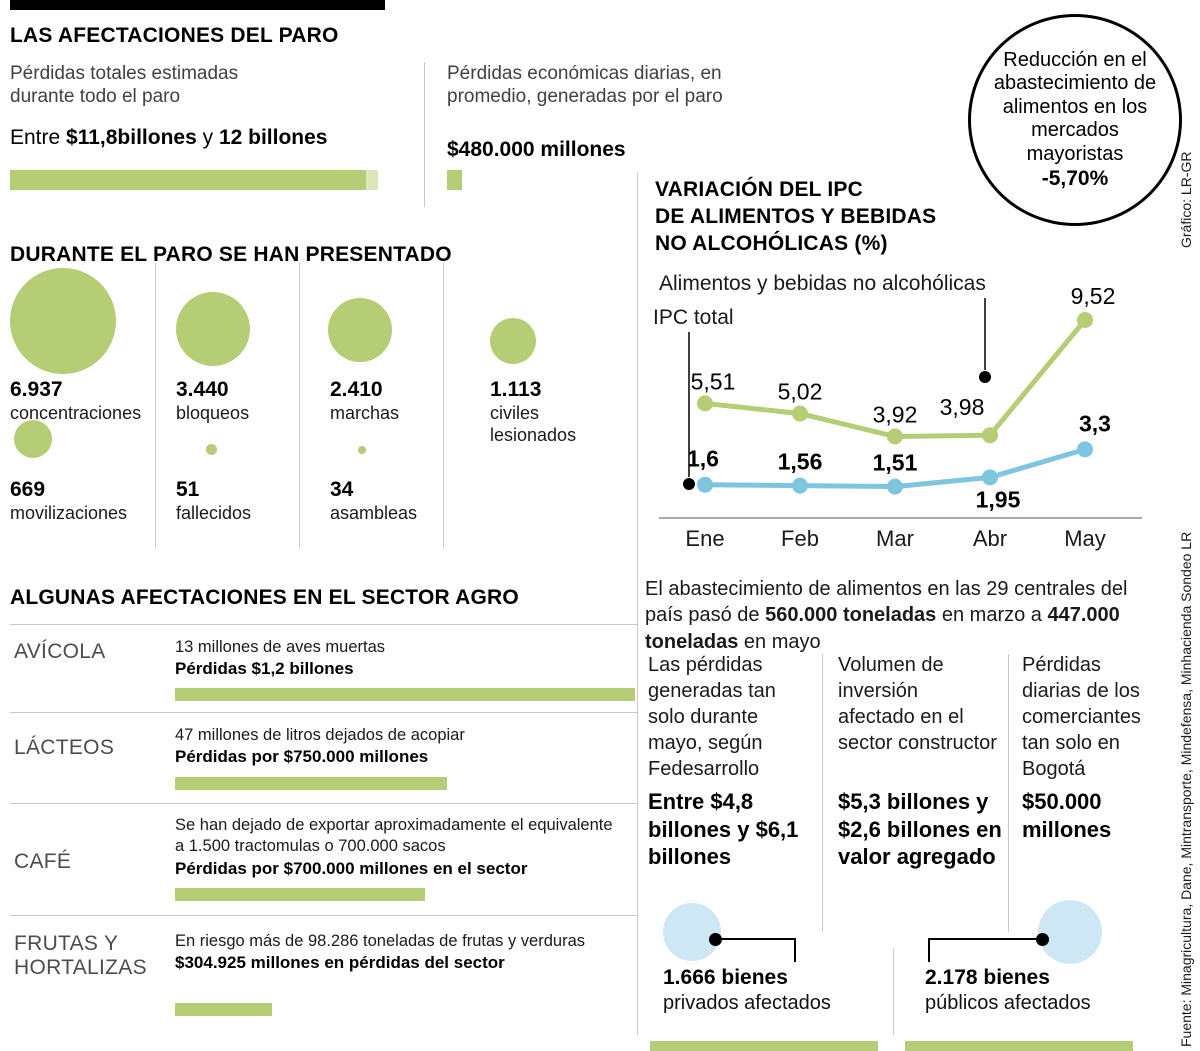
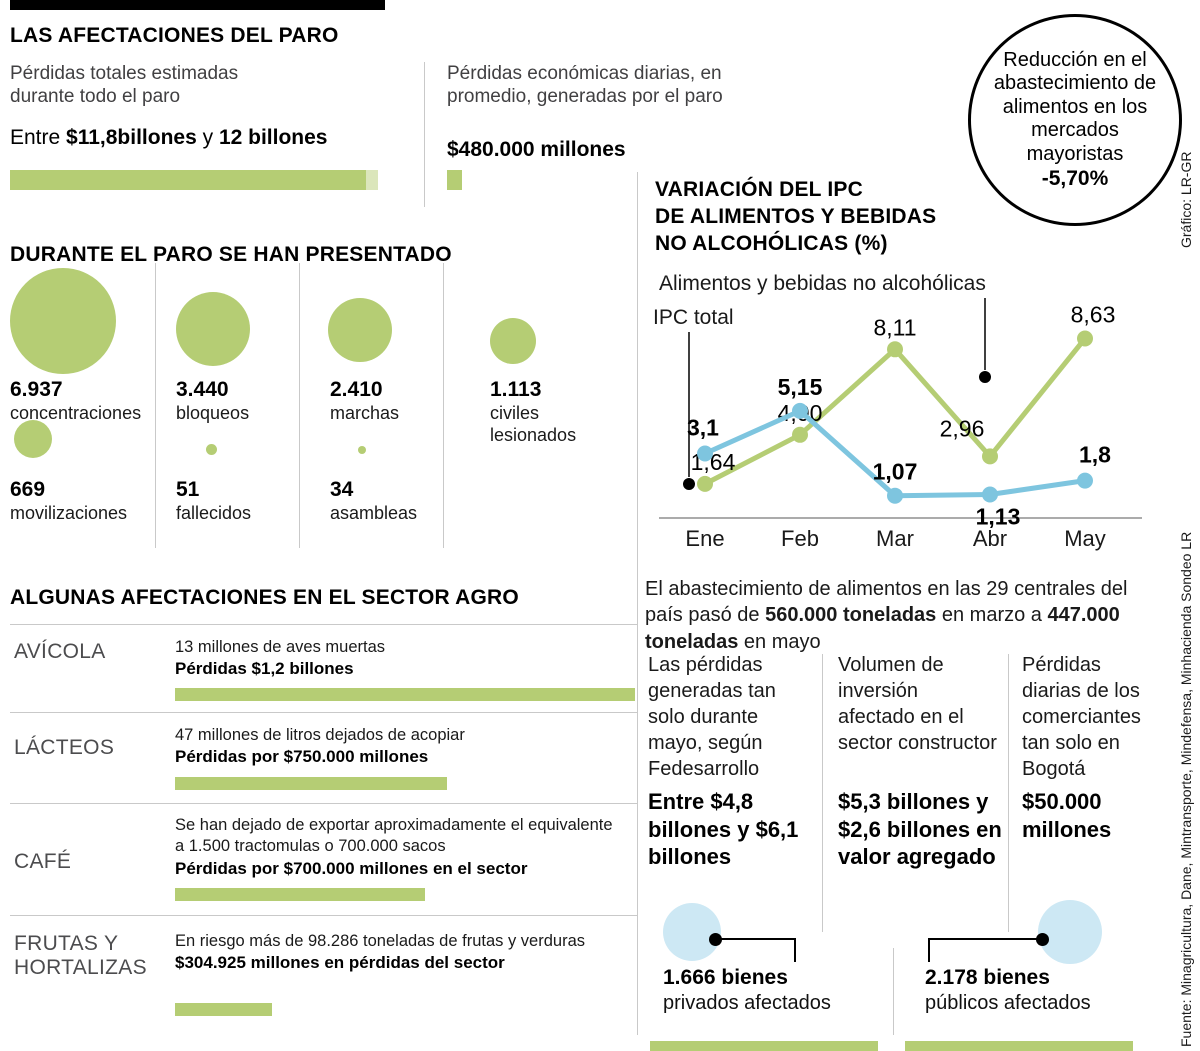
Alimentos y bebidas no alcohólicas/Ene: 5,51 -> 1,64
IPC total/Ene: 1,6 -> 3,1
Alimentos y bebidas no alcohólicas/Feb: 5,02 -> 4,00
IPC total/Feb: 1,56 -> 5,15
Alimentos y bebidas no alcohólicas/Mar: 3,92 -> 8,11
IPC total/Mar: 1,51 -> 1,07
Alimentos y bebidas no alcohólicas/Abr: 3,98 -> 2,96
IPC total/Abr: 1,95 -> 1,13
Alimentos y bebidas no alcohólicas/May: 9,52 -> 8,63
IPC total/May: 3,3 -> 1,8
